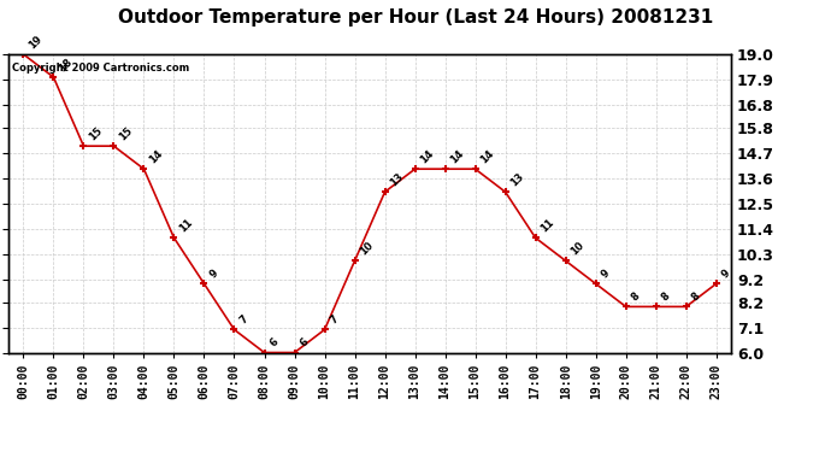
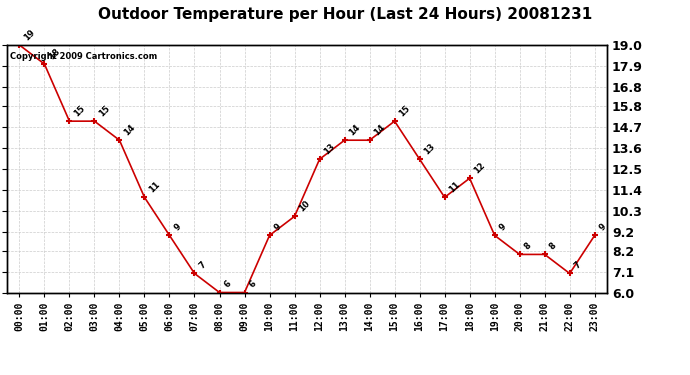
10:00: 7 -> 9
15:00: 14 -> 15
18:00: 10 -> 12
22:00: 8 -> 7
